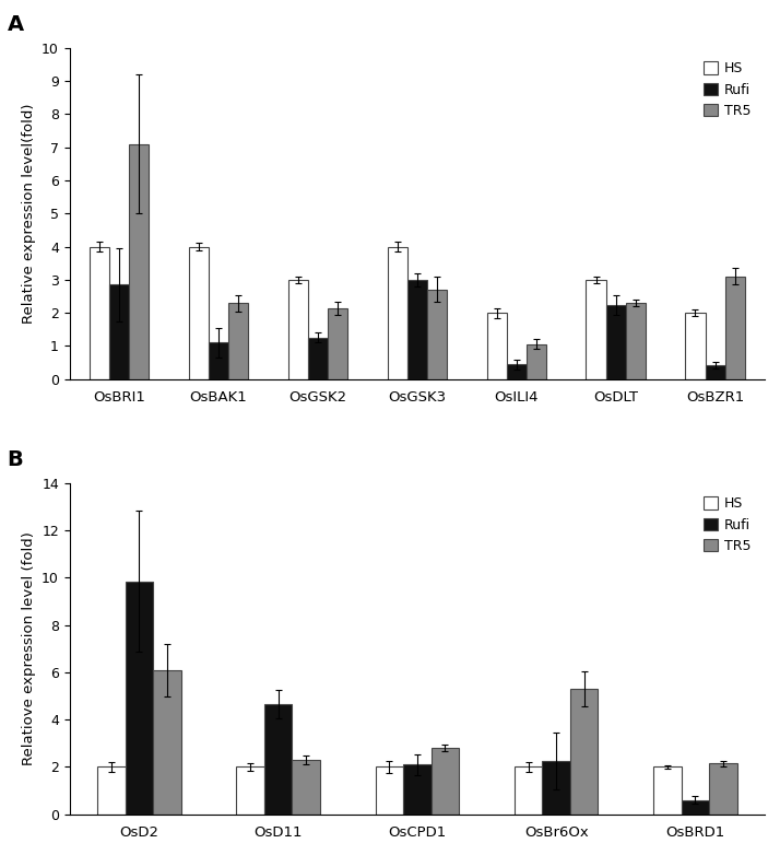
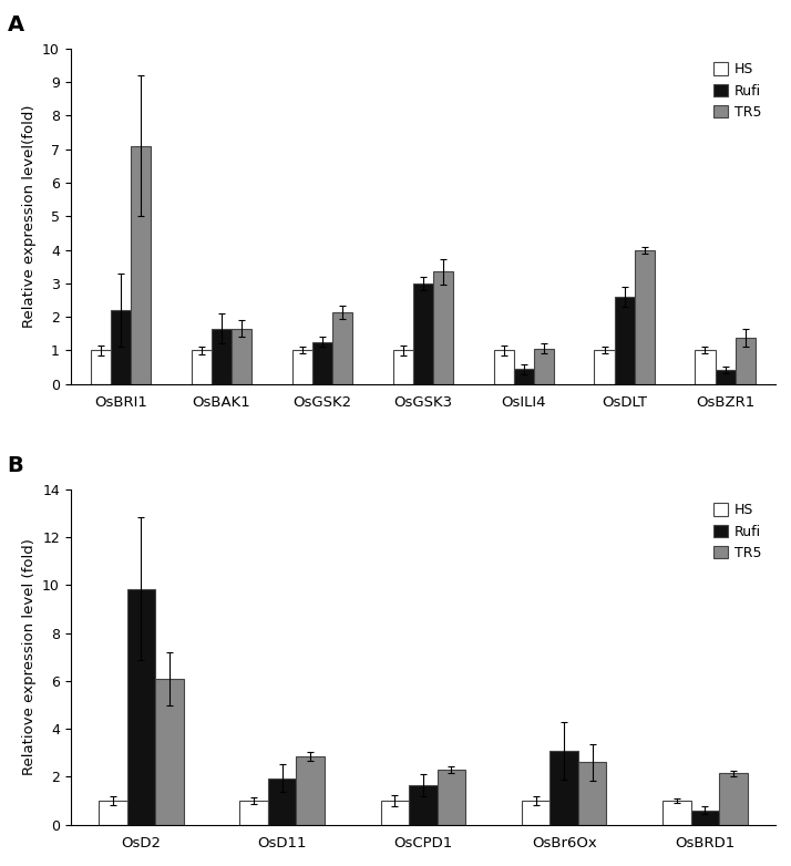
HS/OsBRI1: 4 -> 1
Rufi/OsBRI1: 2.85 -> 2.20
HS/OsBAK1: 4 -> 1
Rufi/OsBAK1: 1.10 -> 1.65
TR5/OsBAK1: 2.30 -> 1.65
HS/OsGSK2: 3 -> 1
HS/OsGSK3: 4 -> 1
TR5/OsGSK3: 2.70 -> 3.35
HS/OsILI4: 2 -> 1
HS/OsDLT: 3 -> 1
Rufi/OsDLT: 2.25 -> 2.60
TR5/OsDLT: 2.30 -> 4.00
HS/OsBZR1: 2 -> 1
TR5/OsBZR1: 3.10 -> 1.38
HS/OsD2: 2 -> 1
HS/OsD11: 2 -> 1
Rufi/OsD11: 4.65 -> 1.95
TR5/OsD11: 2.30 -> 2.85
HS/OsCPD1: 2 -> 1
Rufi/OsCPD1: 2.10 -> 1.65
TR5/OsCPD1: 2.80 -> 2.30
HS/OsBr6Ox: 2 -> 1
Rufi/OsBr6Ox: 2.25 -> 3.10
TR5/OsBr6Ox: 5.30 -> 2.60
HS/OsBRD1: 2 -> 1
